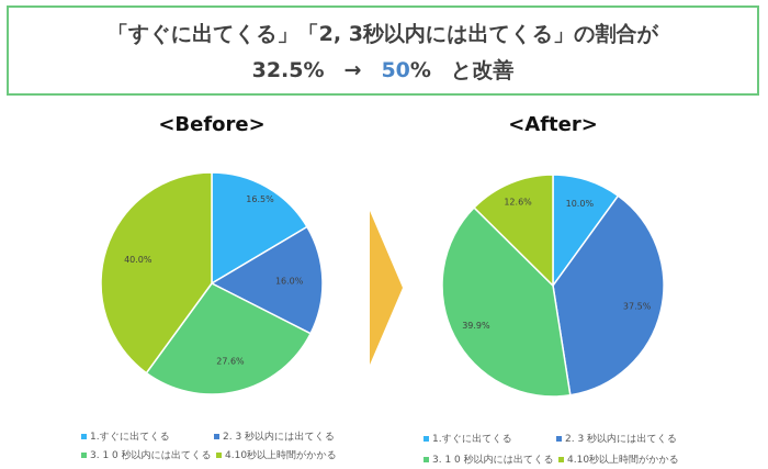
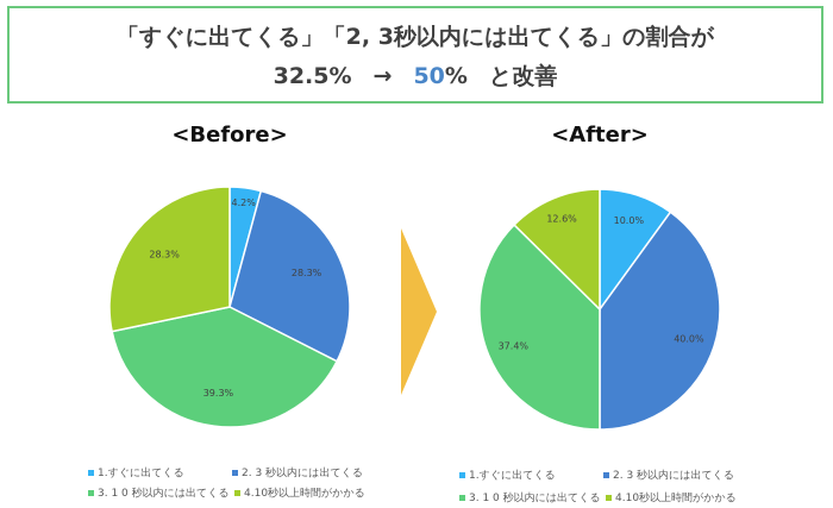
<Before>/1.すぐに出てくる: 16.5% -> 4.2%
<Before>/2. 3 秒以内には出てくる: 16.0% -> 28.3%
<Before>/3. 1 0 秒以内には出てくる: 27.6% -> 39.3%
<Before>/4.10秒以上時間がかかる: 40.0% -> 28.3%
<After>/2. 3 秒以内には出てくる: 37.5% -> 40.0%
<After>/3. 1 0 秒以内には出てくる: 39.9% -> 37.4%
